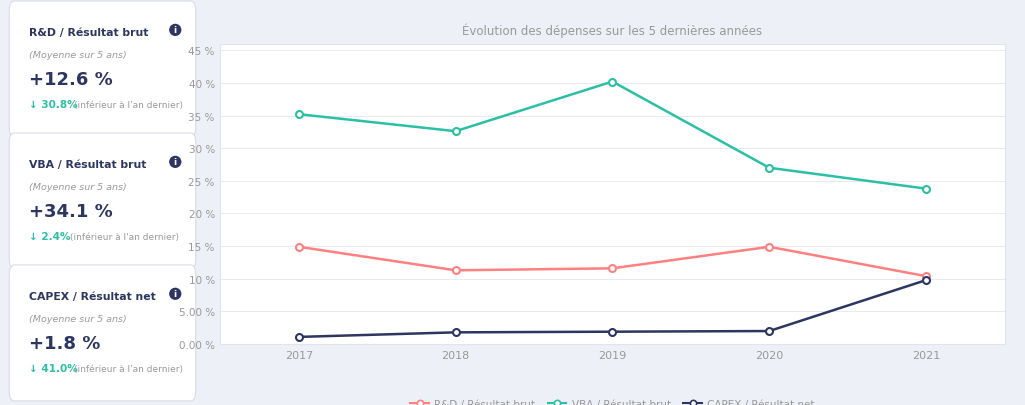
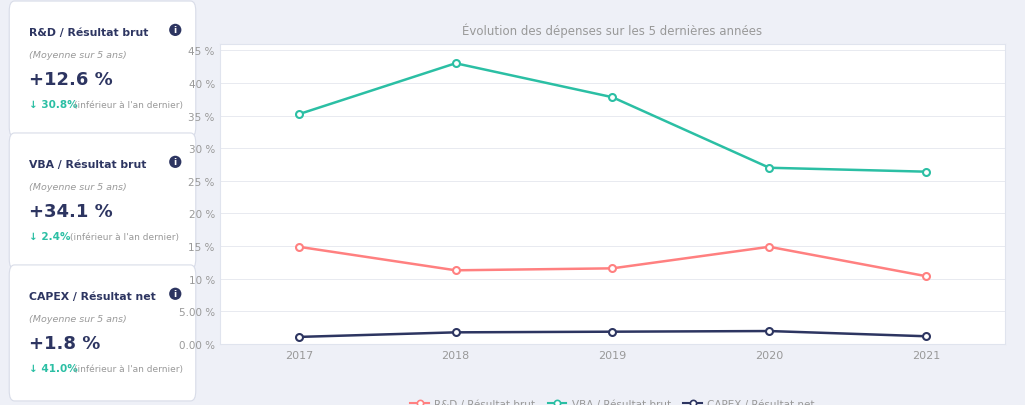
VBA / Résultat brut/2018: 32.6 % -> 43.0 %
VBA / Résultat brut/2019: 40.2 % -> 37.8 %
VBA / Résultat brut/2021: 23.8 % -> 26.4 %
CAPEX / Résultat net/2021: 9.8 % -> 1.2 %
